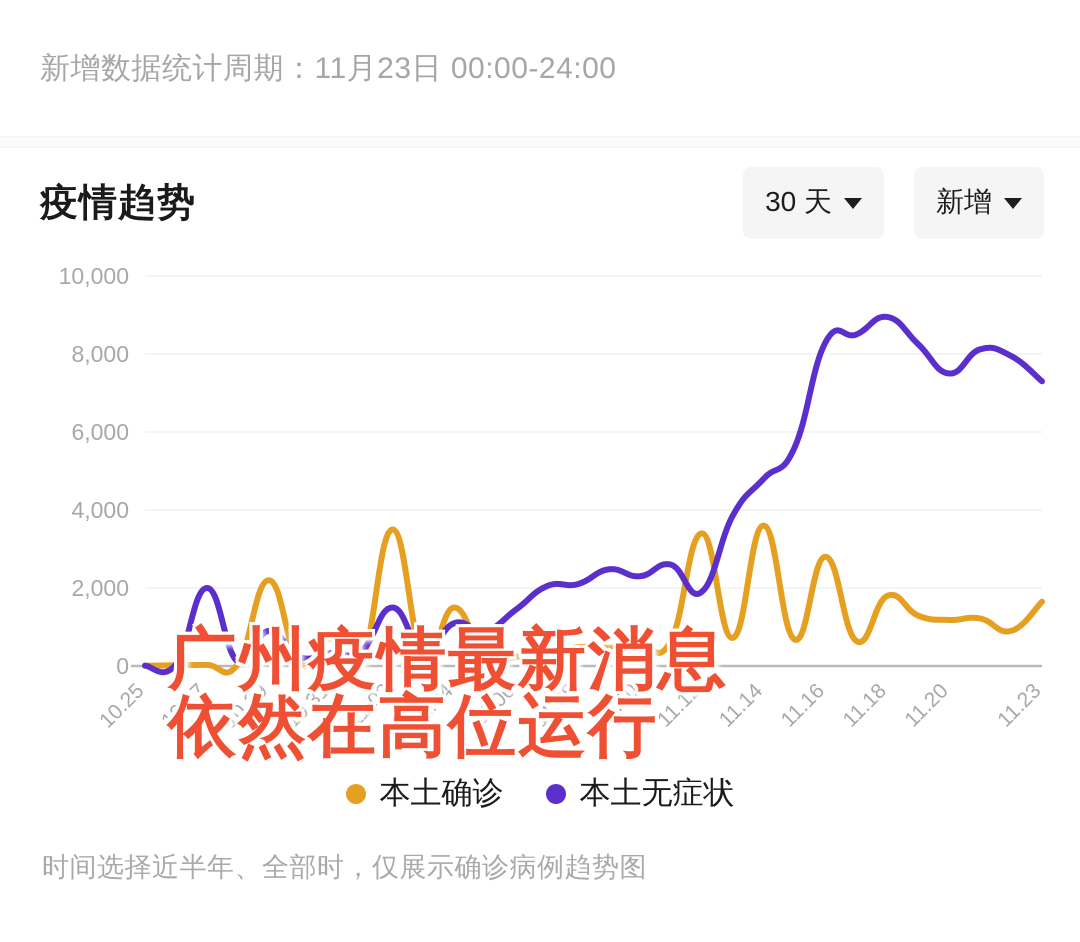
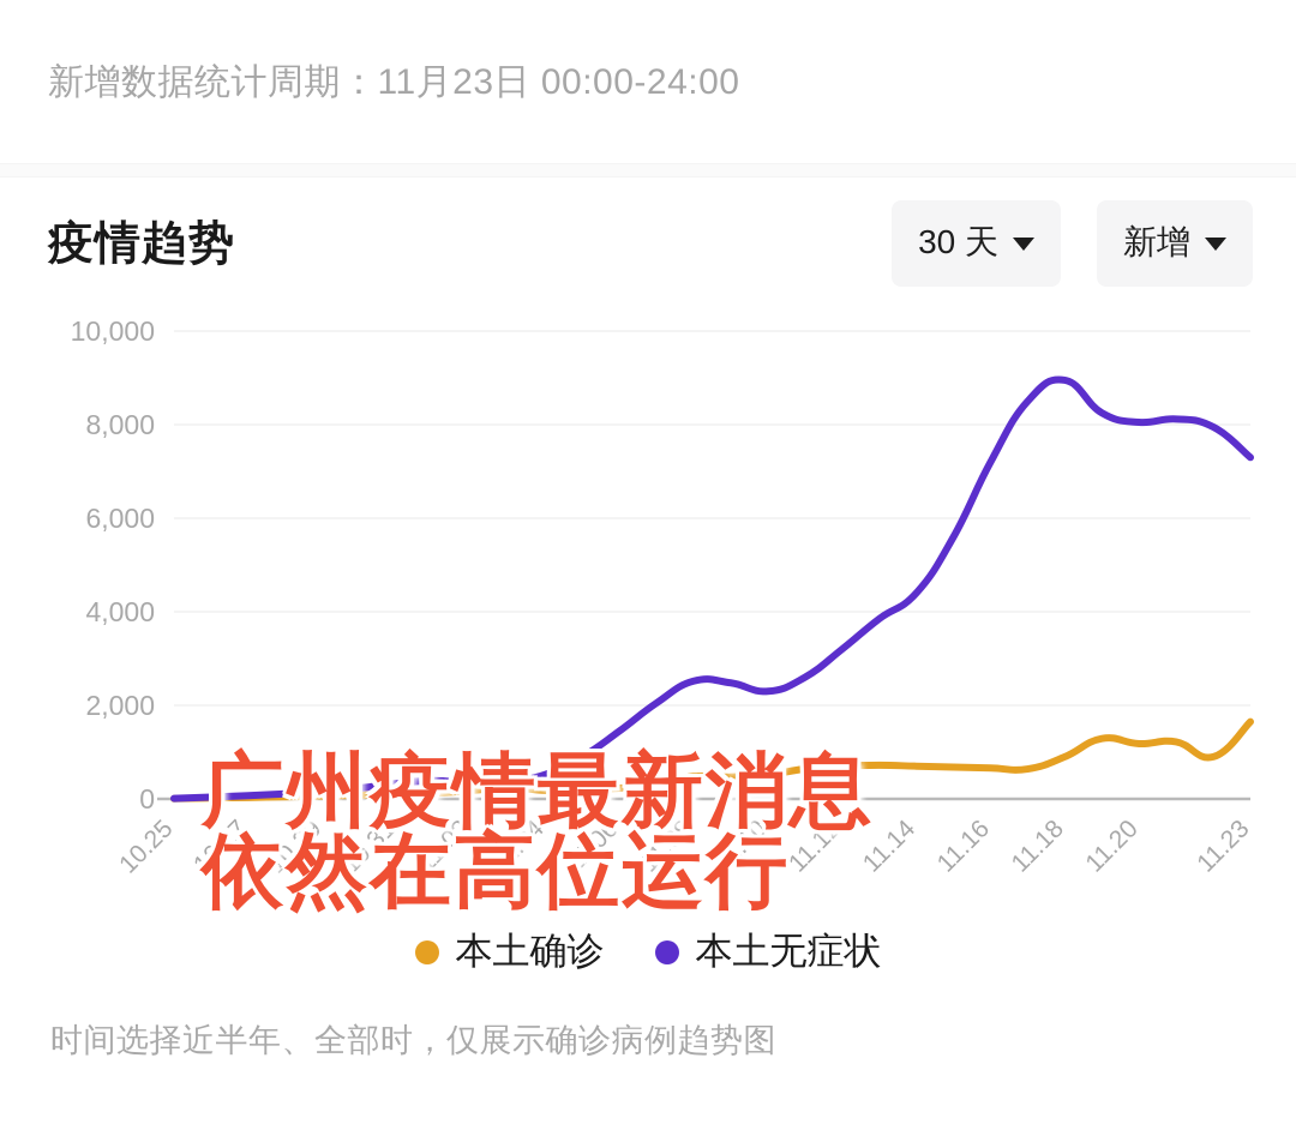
本土无症状/10.27: 2000 -> 100
本土确诊/10.29: 2200 -> 100
本土无症状/10.29: 900 -> 200
本土确诊/10.31: 700 -> 100
本土确诊/11.02: 3500 -> 200
本土无症状/11.02: 1500 -> 300
本土确诊/11.04: 1500 -> 200
本土无症状/11.04: 1100 -> 500
本土无症状/11.08: 2100 -> 2500
本土确诊/11.12: 3400 -> 700
本土无症状/11.12: 1900 -> 3200
本土确诊/11.14: 3600 -> 700
本土无症状/11.14: 4800 -> 4400
本土确诊/11.16: 2800 -> 700
本土无症状/11.16: 8300 -> 7200
本土确诊/11.18: 1800 -> 900
本土无症状/11.20: 7500 -> 8000
